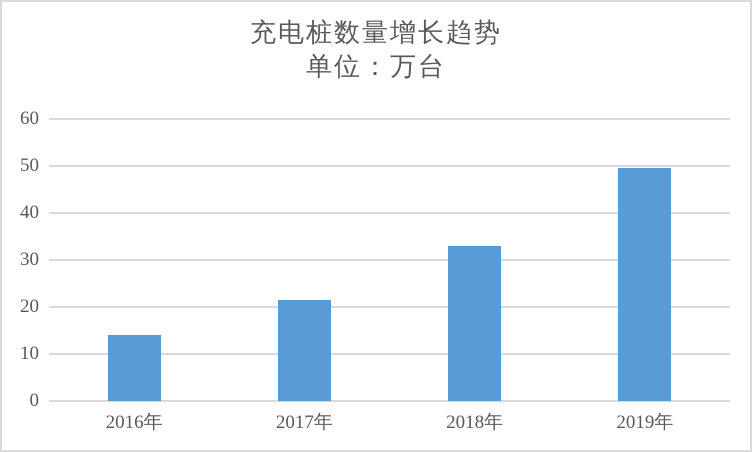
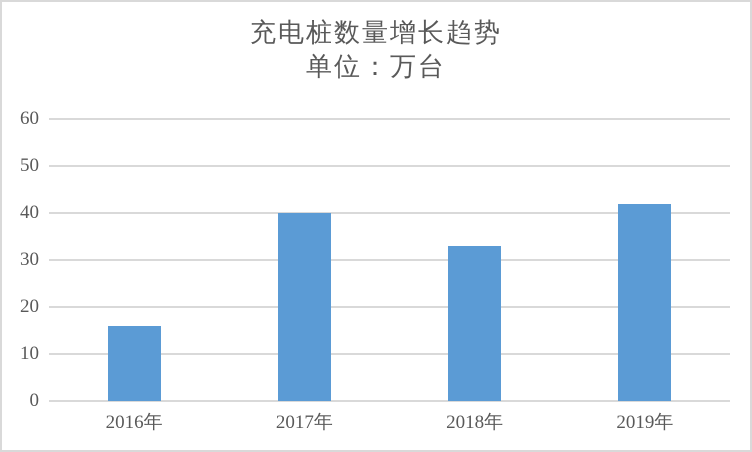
2016年: 14 -> 16
2017年: 22 -> 40
2019年: 50 -> 42
